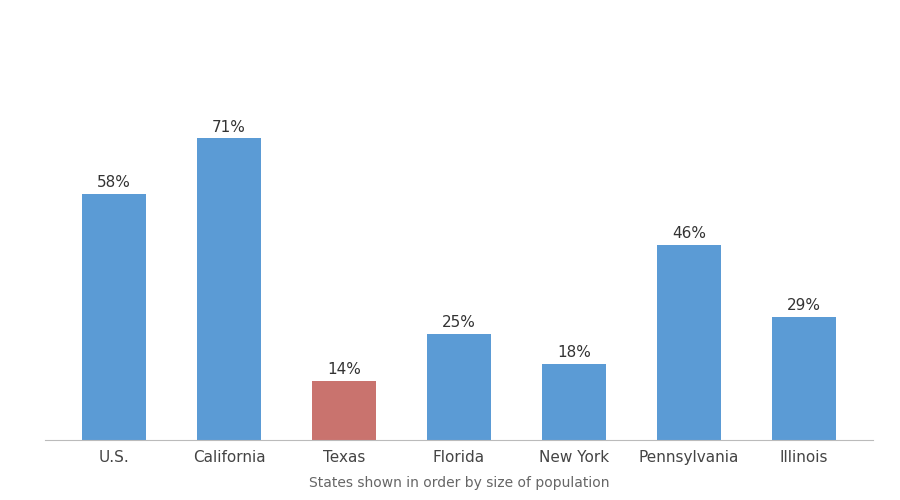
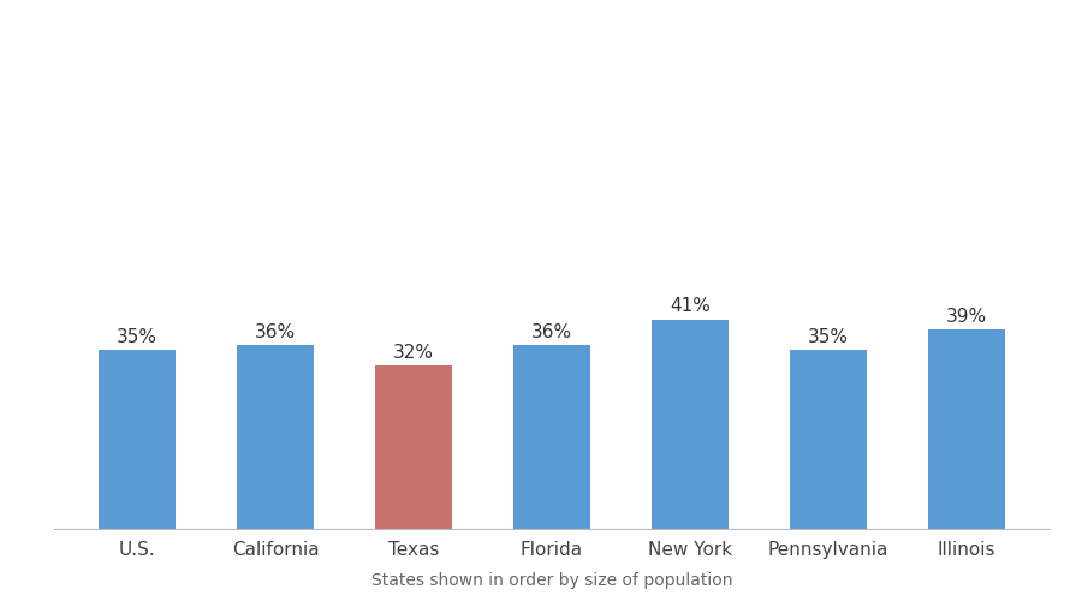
U.S.: 58% -> 35%
California: 71% -> 36%
Texas: 14% -> 32%
Florida: 25% -> 36%
New York: 18% -> 41%
Pennsylvania: 46% -> 35%
Illinois: 29% -> 39%
